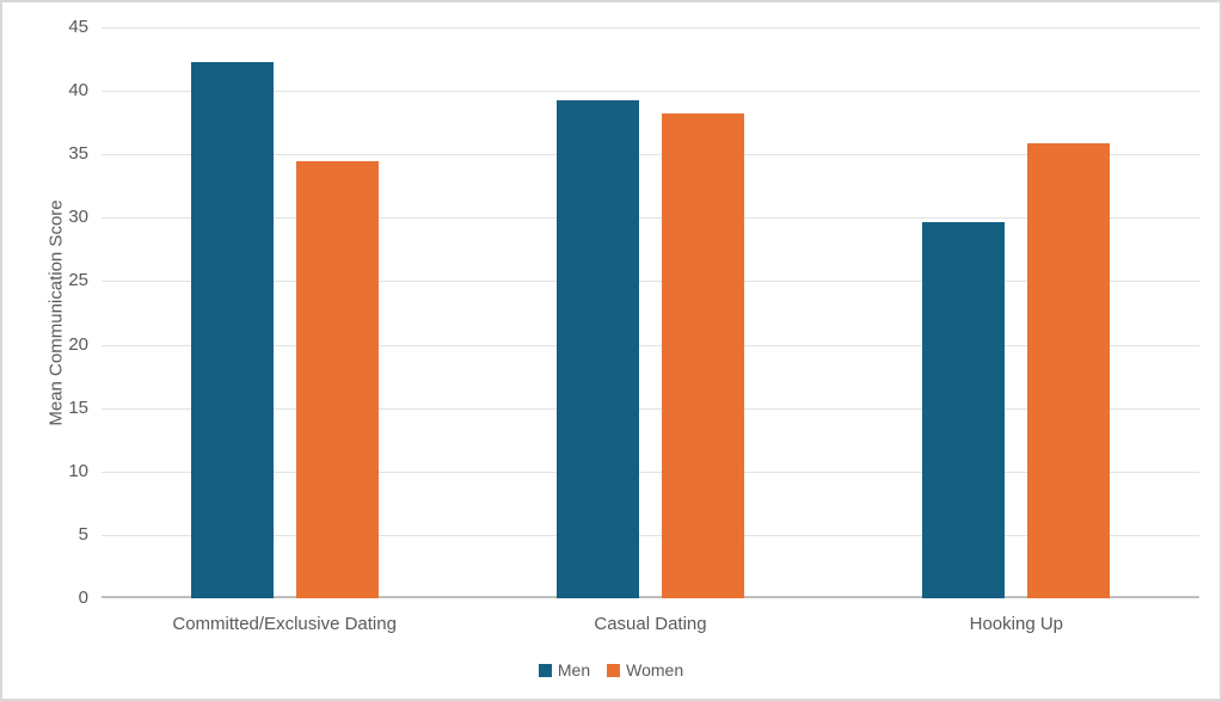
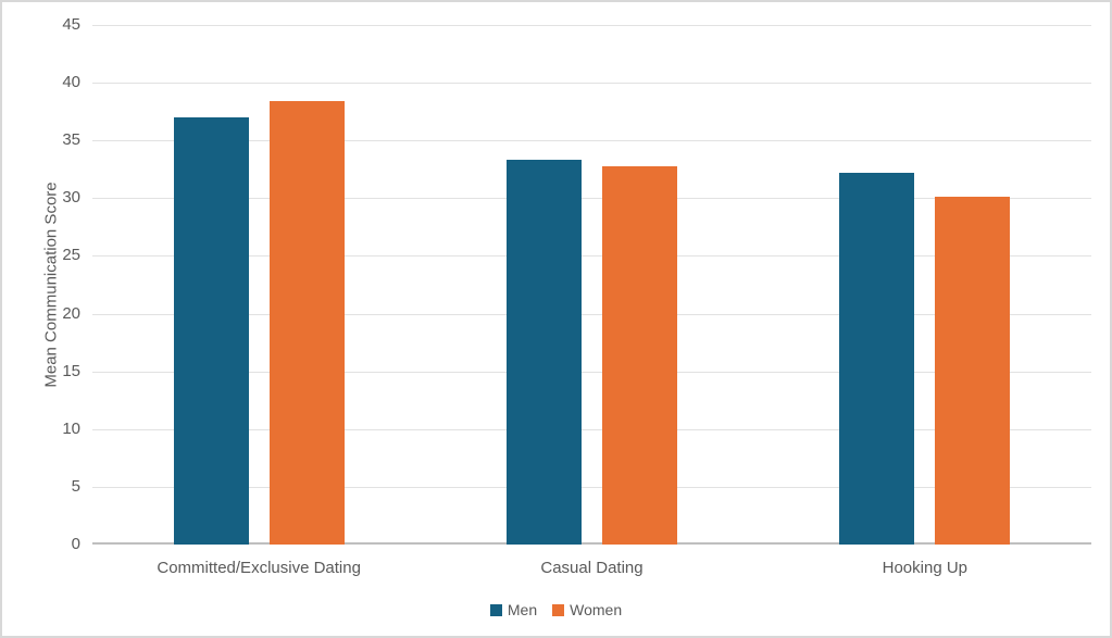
Men/Committed/Exclusive Dating: 42.3 -> 37.0
Women/Committed/Exclusive Dating: 34.5 -> 38.4
Men/Casual Dating: 39.3 -> 33.3
Women/Casual Dating: 38.2 -> 32.8
Men/Hooking Up: 29.7 -> 32.2
Women/Hooking Up: 35.9 -> 30.1
